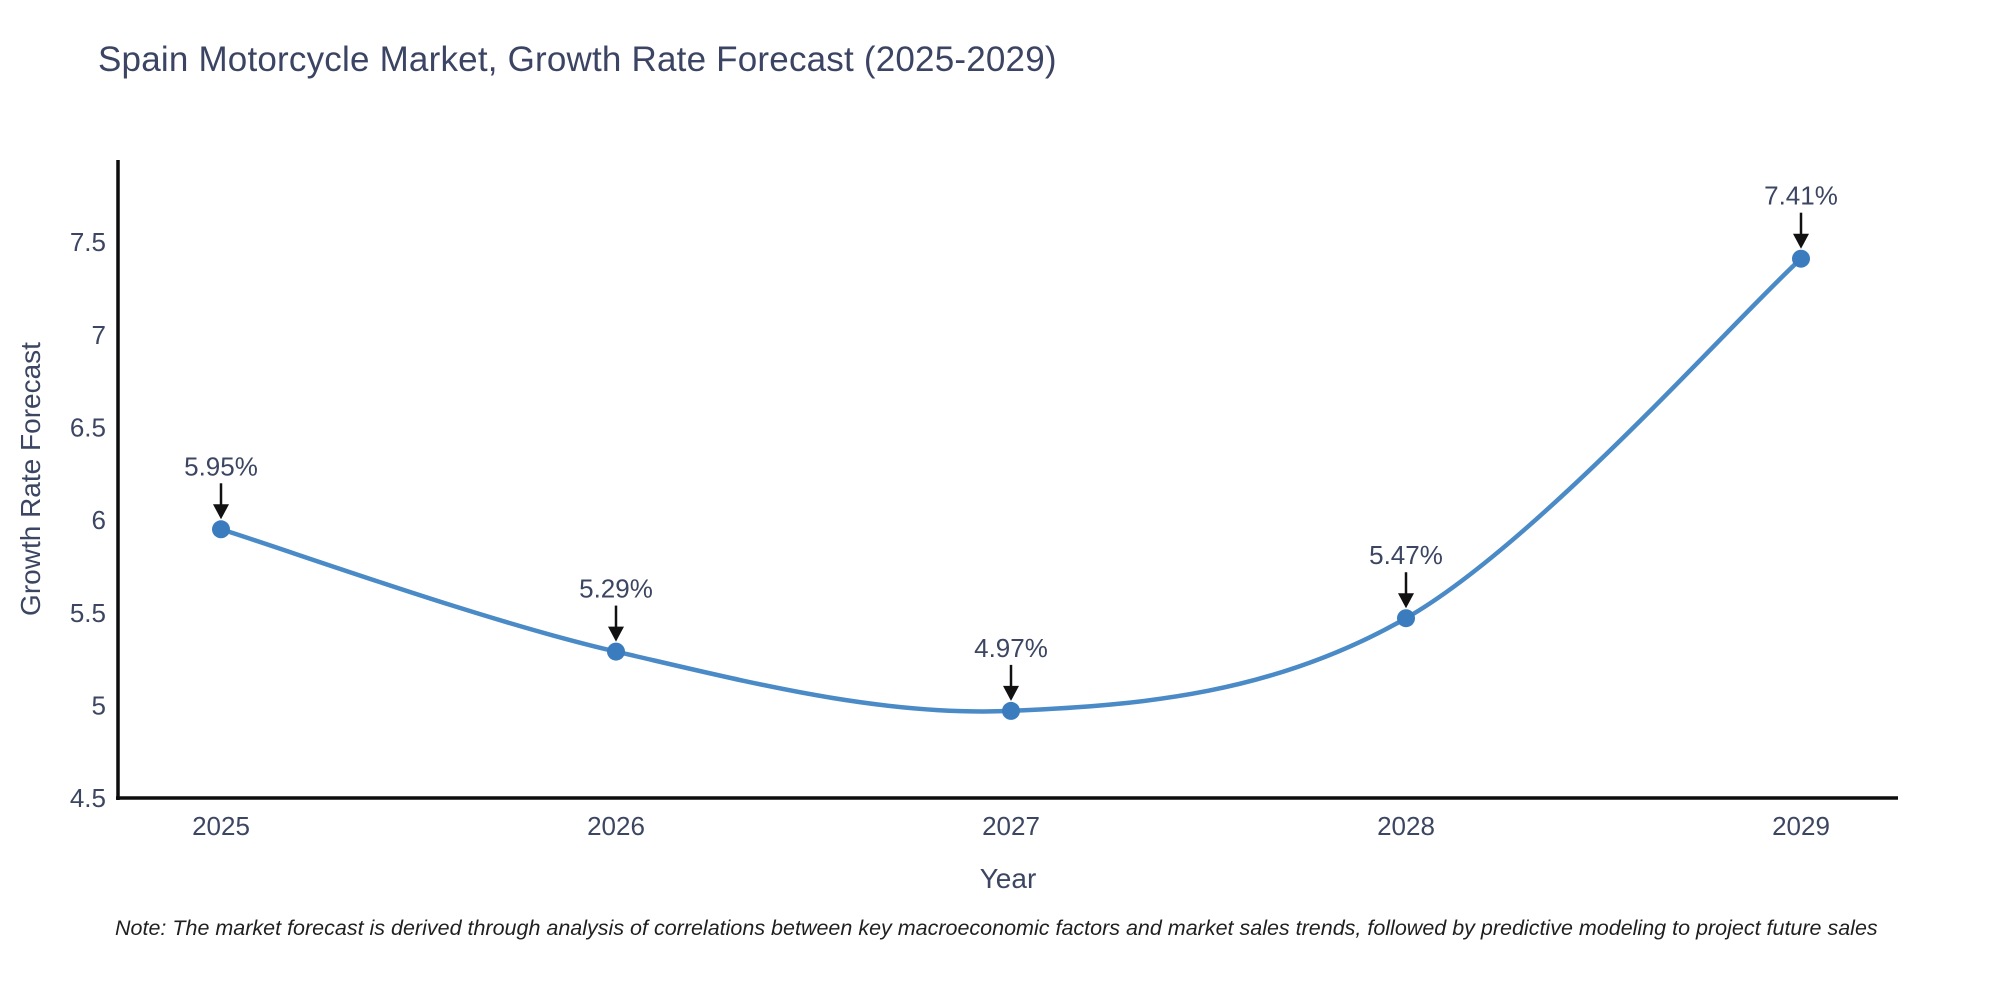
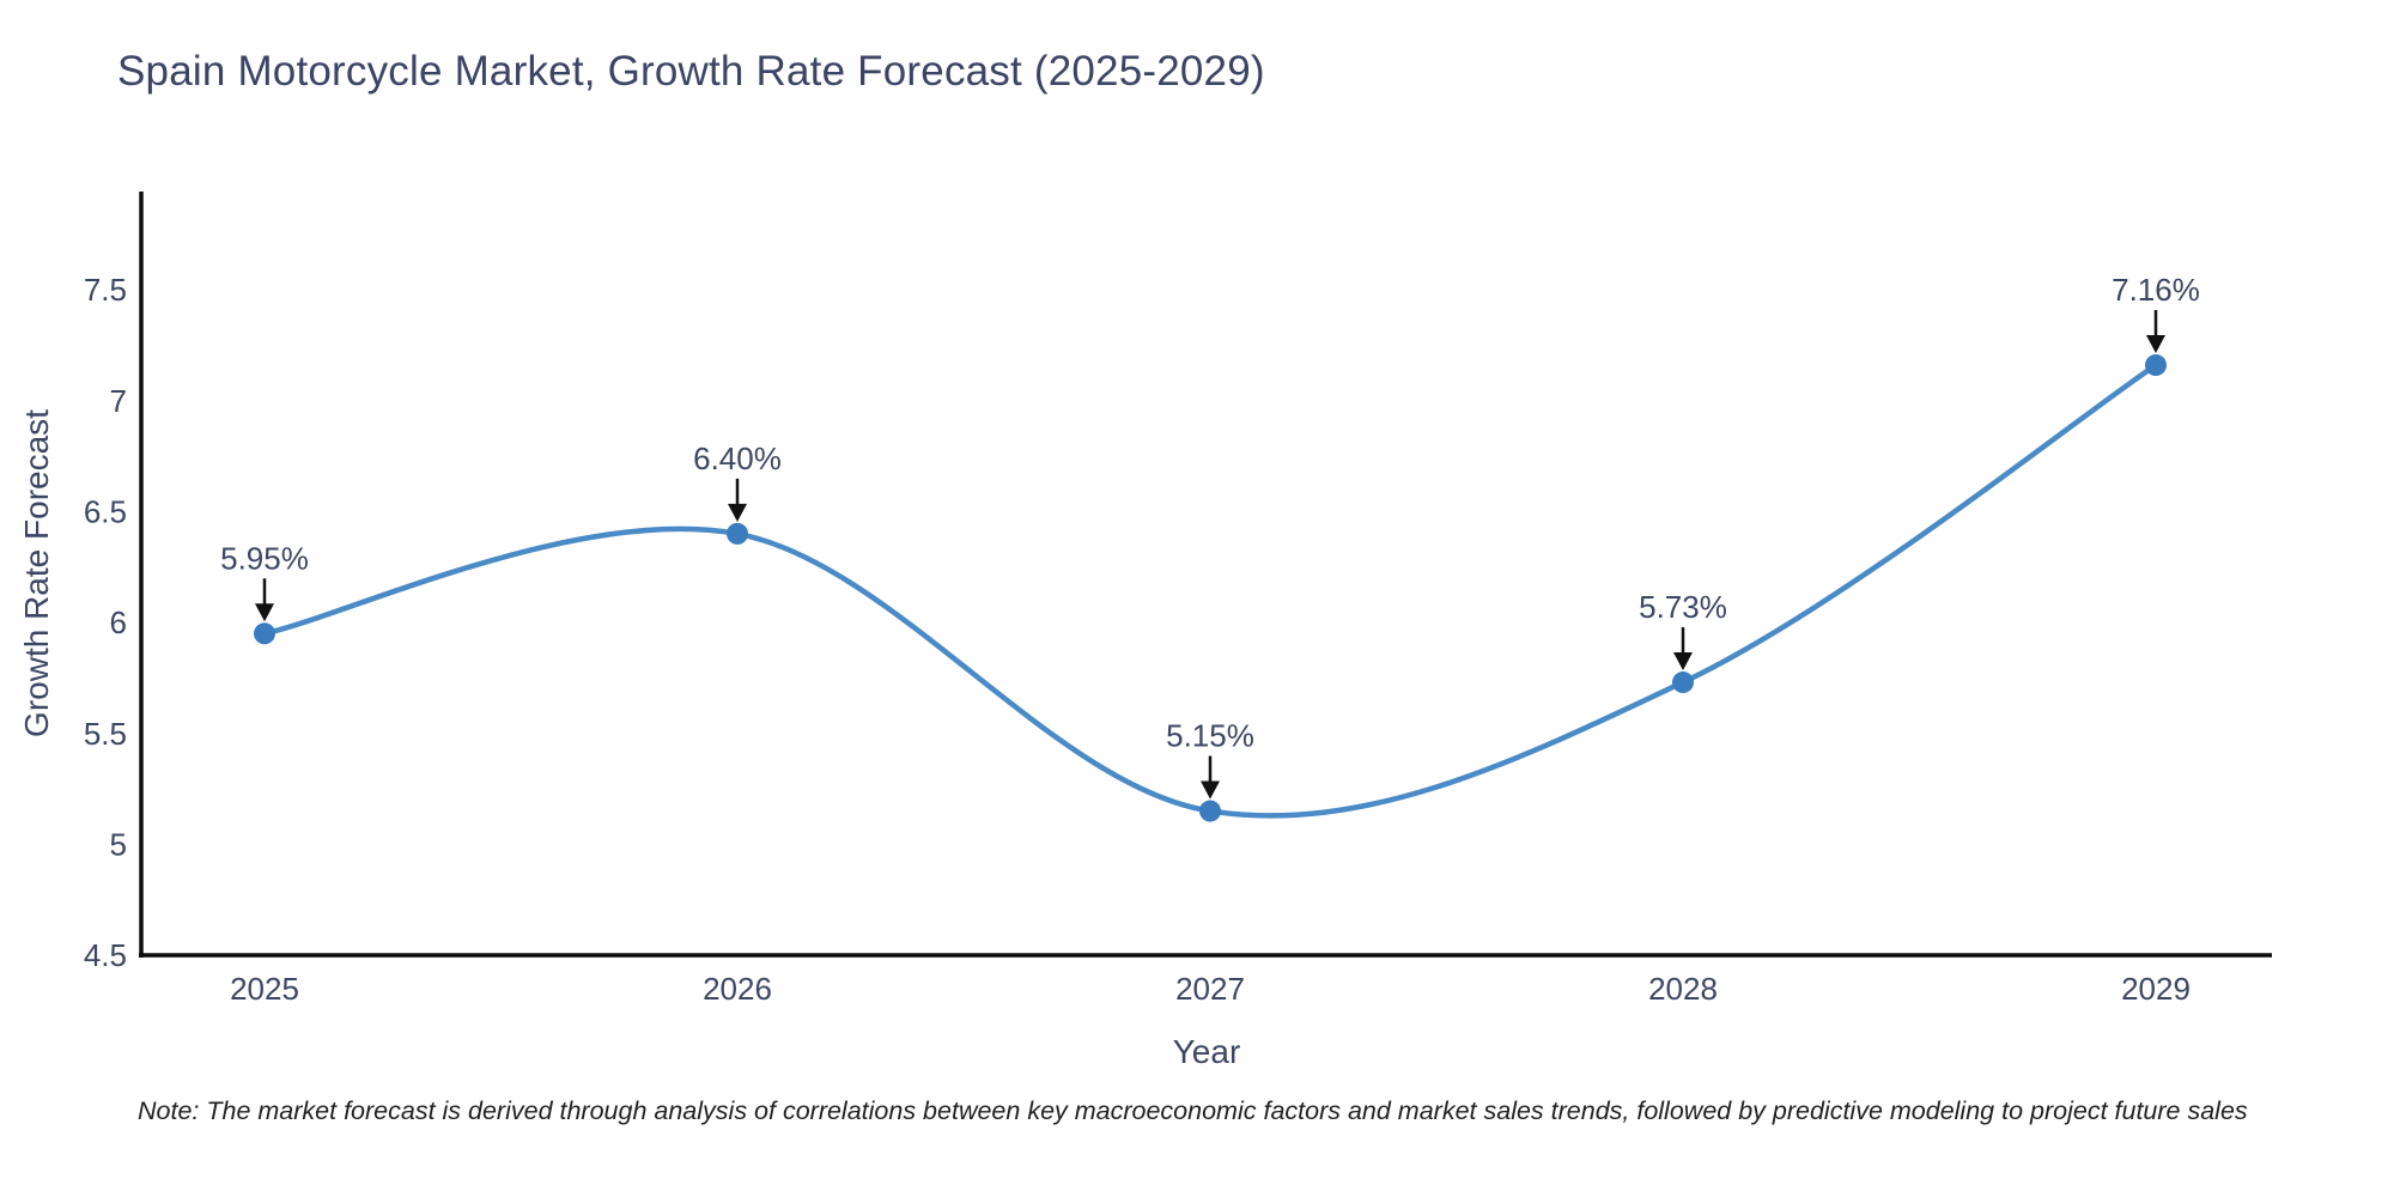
2026: 5.29% -> 6.40%
2027: 4.97% -> 5.15%
2028: 5.47% -> 5.73%
2029: 7.41% -> 7.16%
